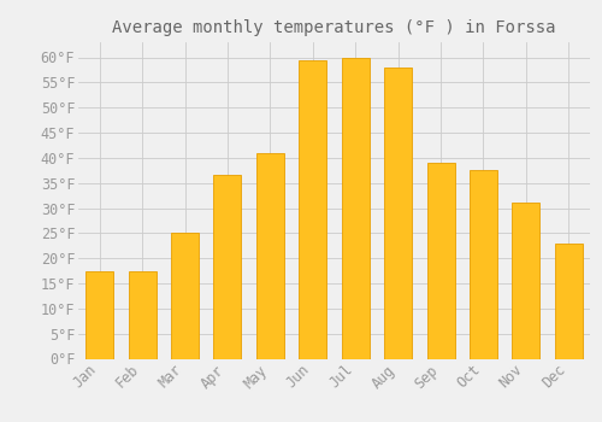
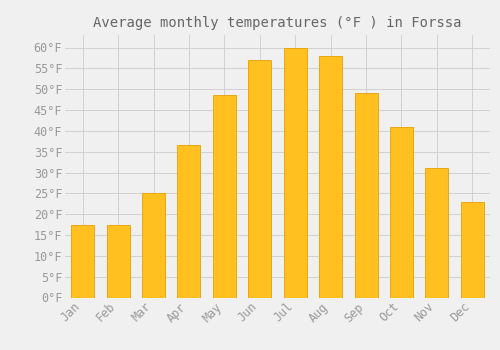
May: 41.0°F -> 48.5°F
Jun: 59.5°F -> 57.0°F
Sep: 39.0°F -> 49.0°F
Oct: 37.5°F -> 41.0°F
